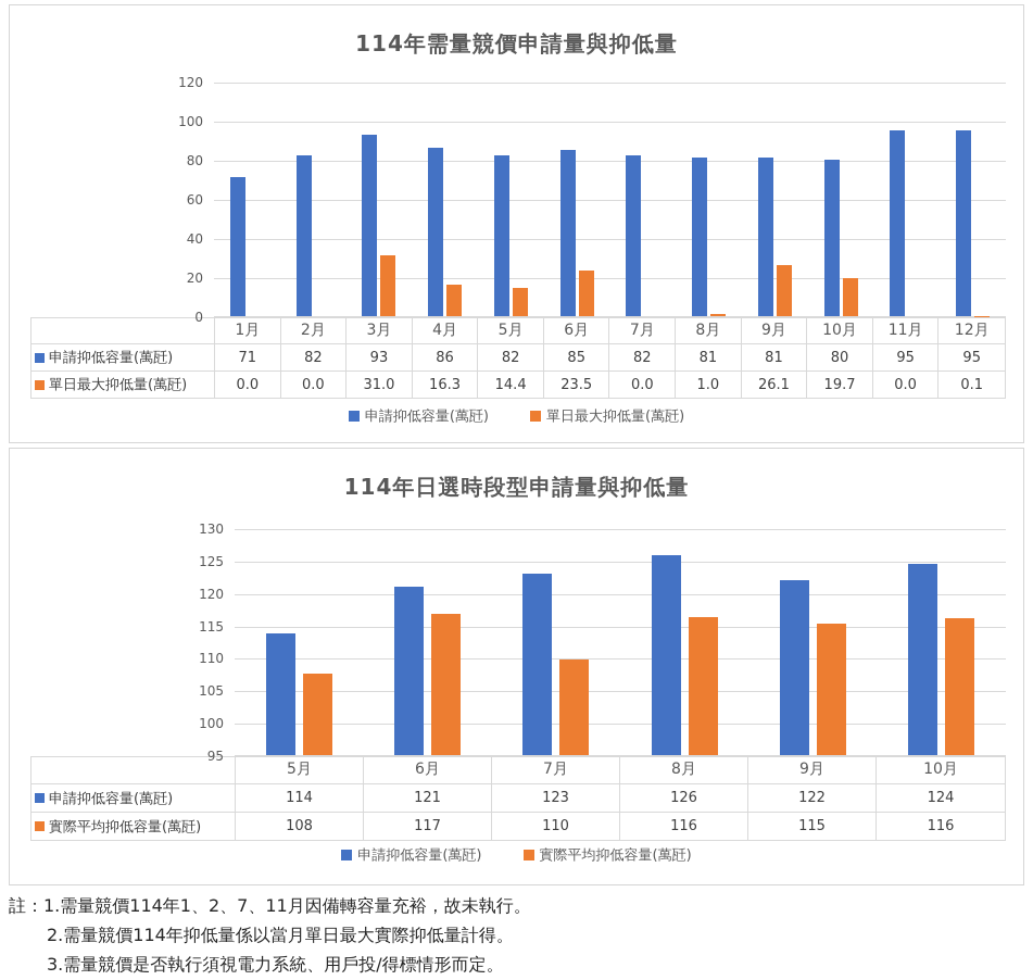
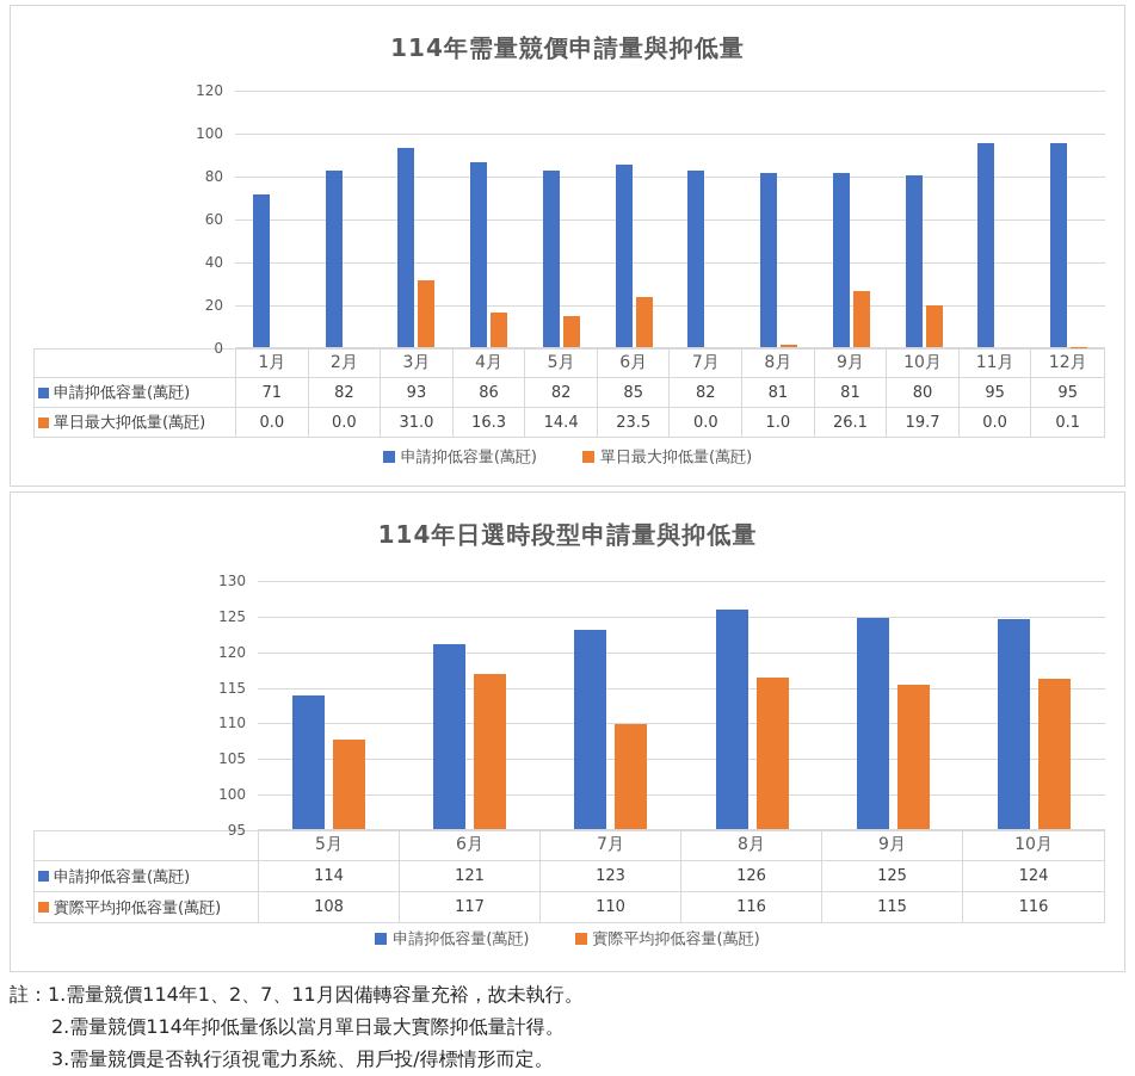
114年日選時段型申請量與抑低量/申請抑低容量(萬瓩)/9月: 122 -> 125
